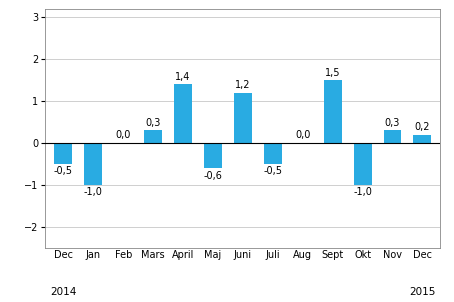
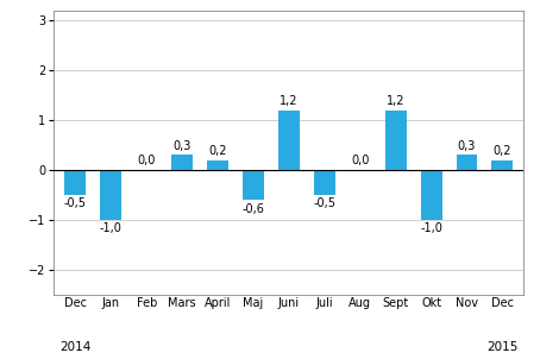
April: 1,4 -> 0,2
Sept: 1,5 -> 1,2
